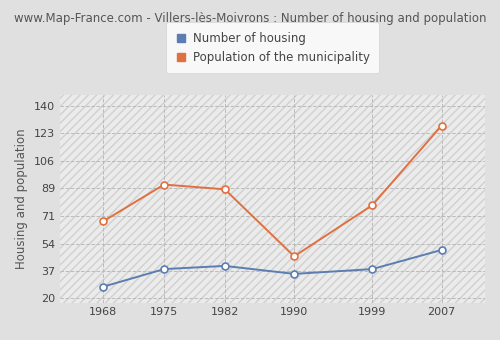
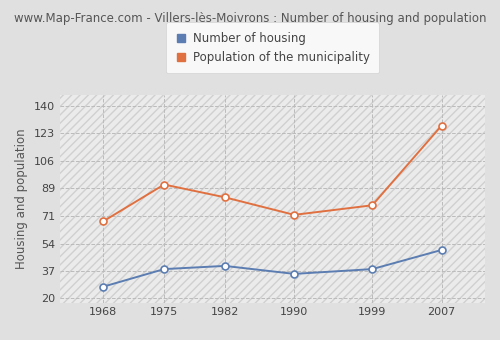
Population of the municipality/1982: 88 -> 83
Population of the municipality/1990: 46 -> 72
